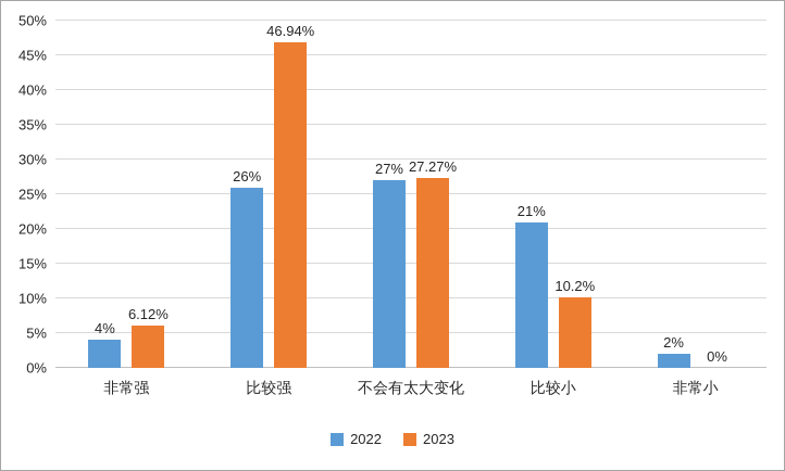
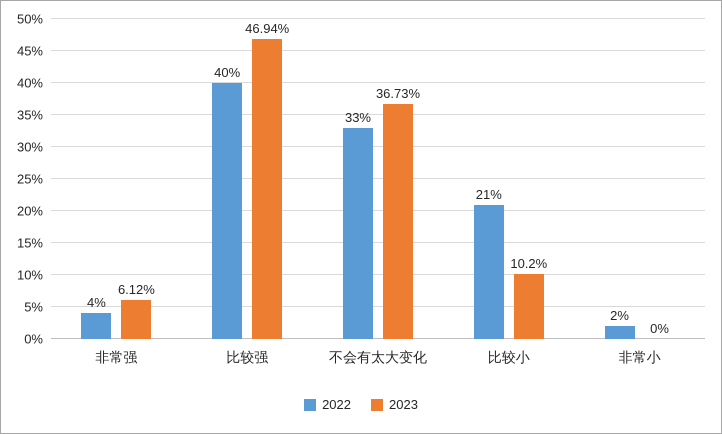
2022/比较强: 26% -> 40%
2022/不会有太大变化: 27% -> 33%
2023/不会有太大变化: 27.27% -> 36.73%
